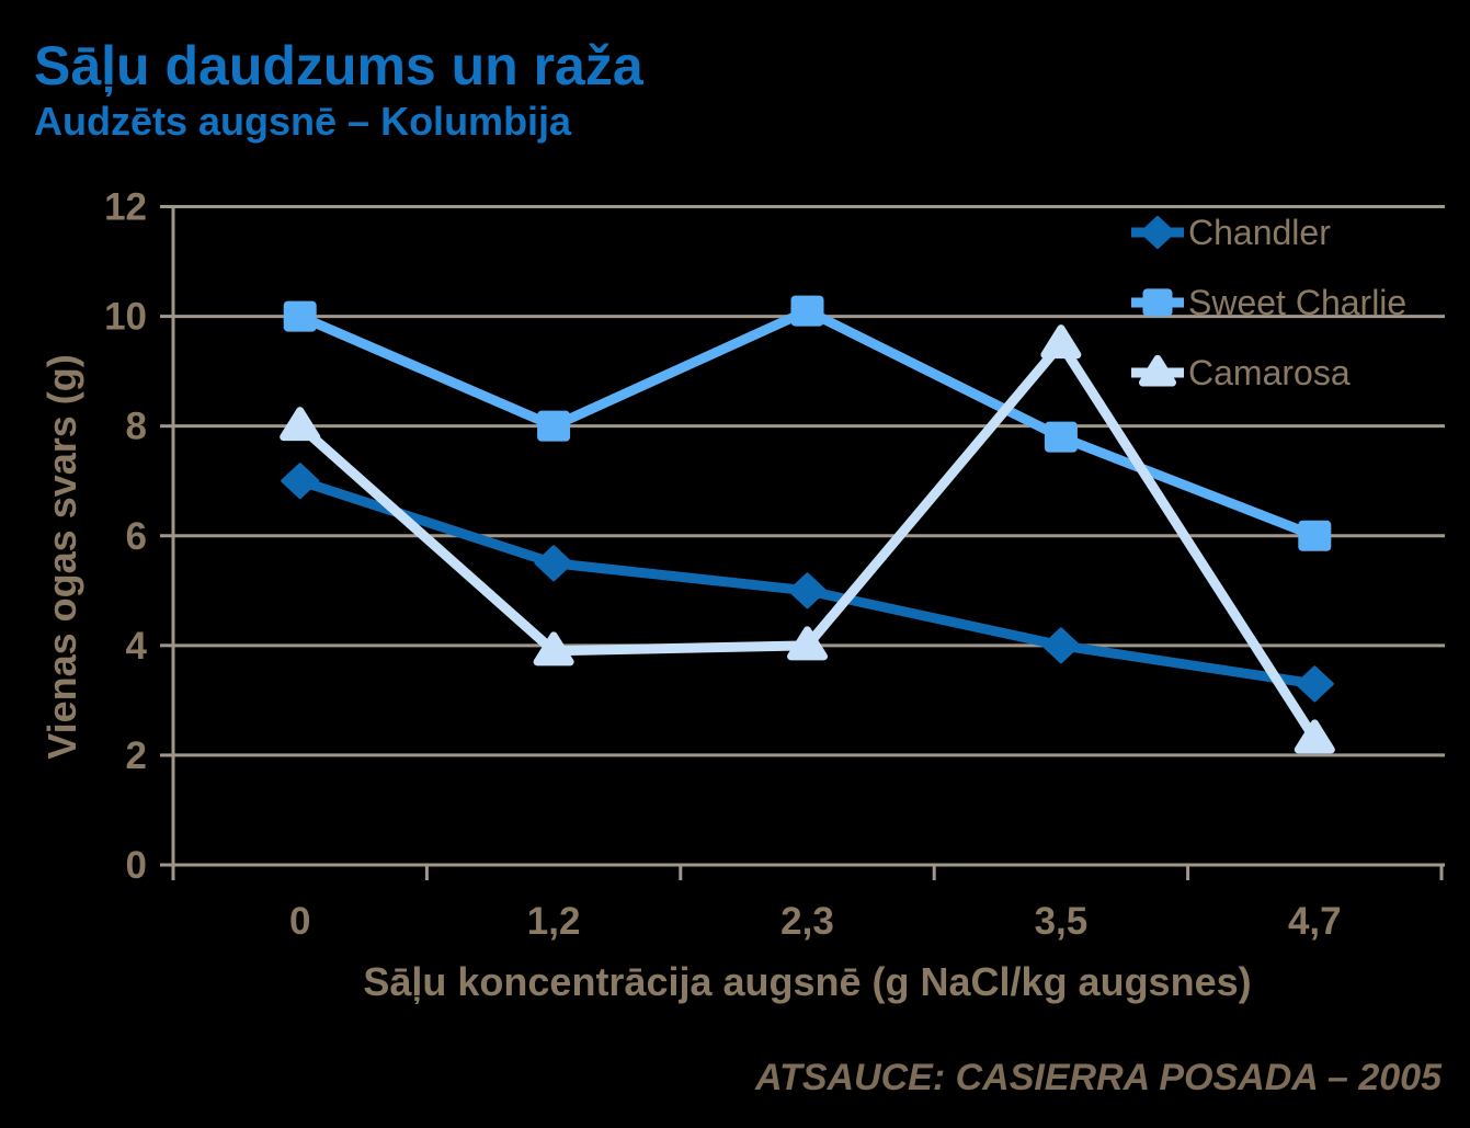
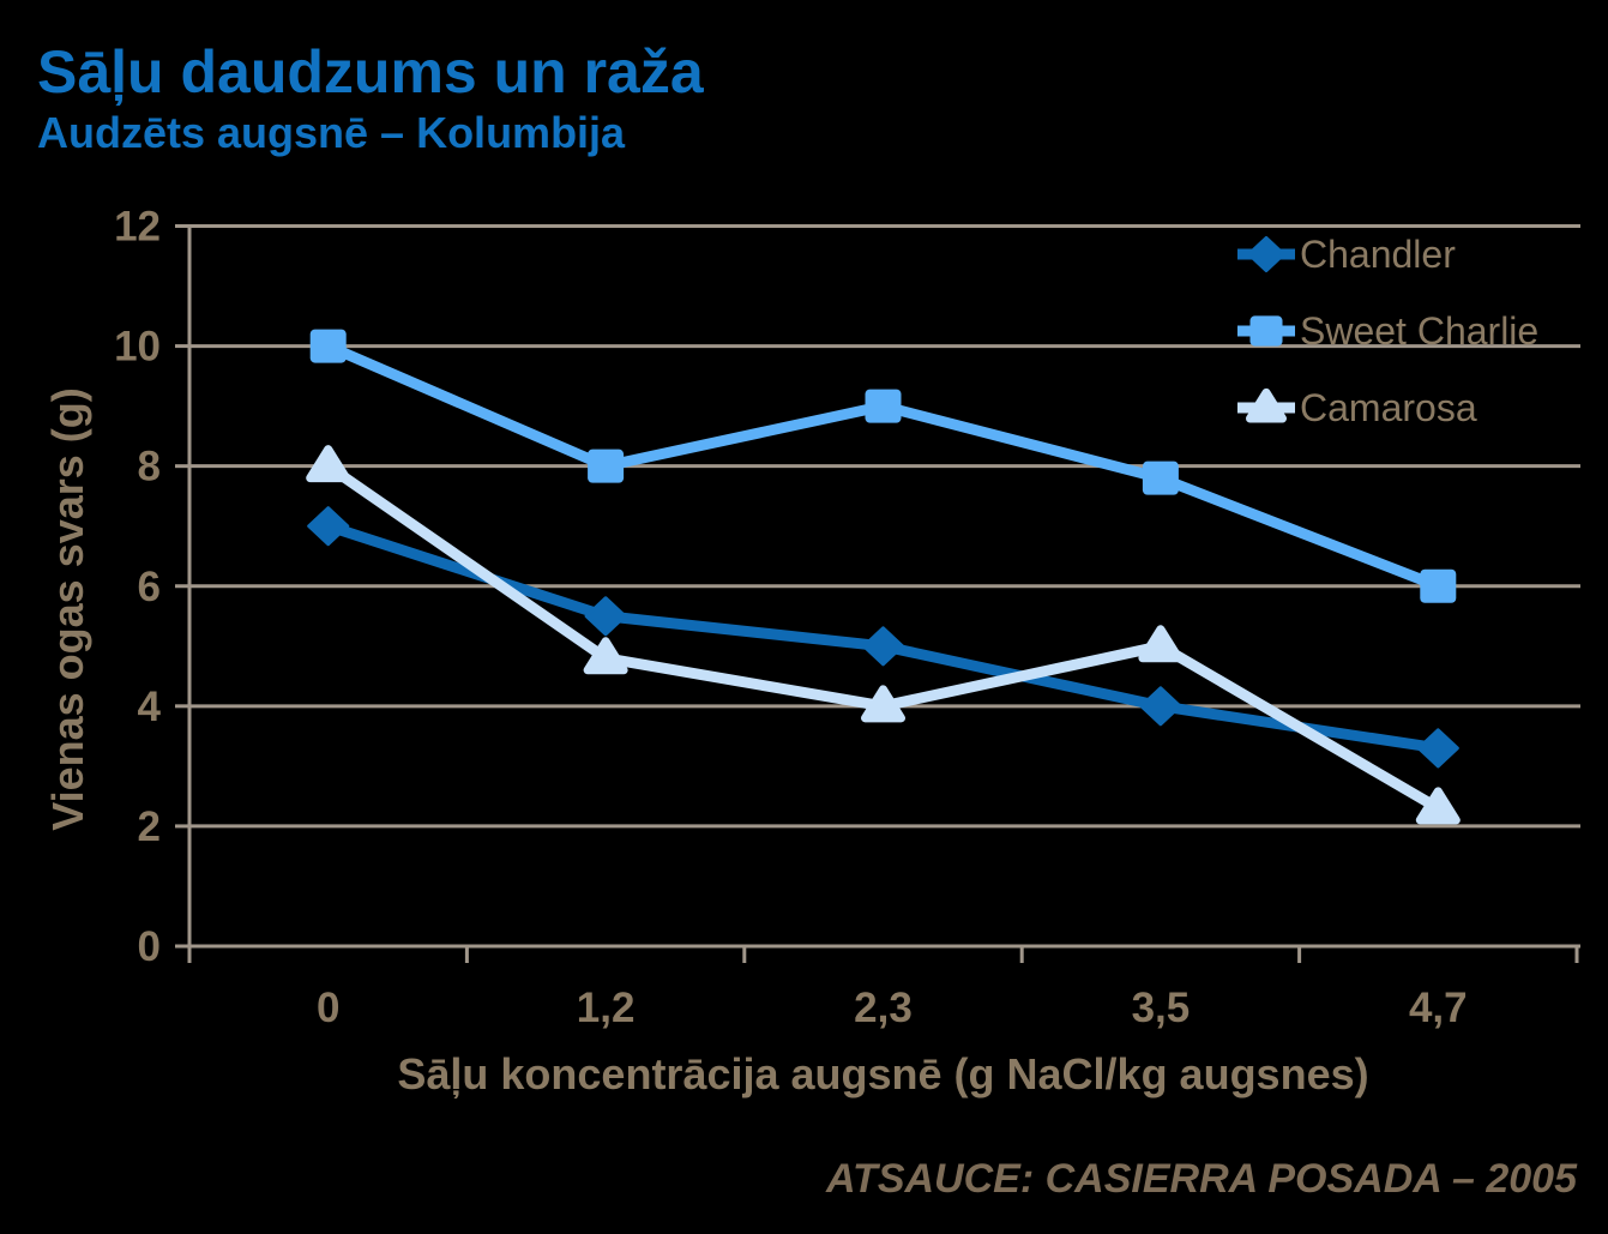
Camarosa/1,2: 3.9 -> 4.8
Sweet Charlie/2,3: 10.1 -> 9.0
Camarosa/3,5: 9.5 -> 5.0
